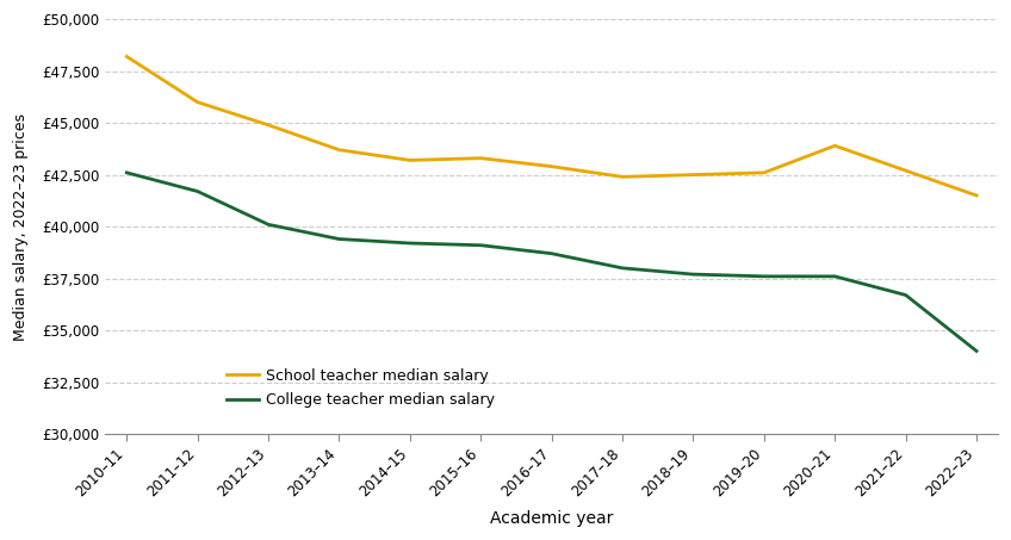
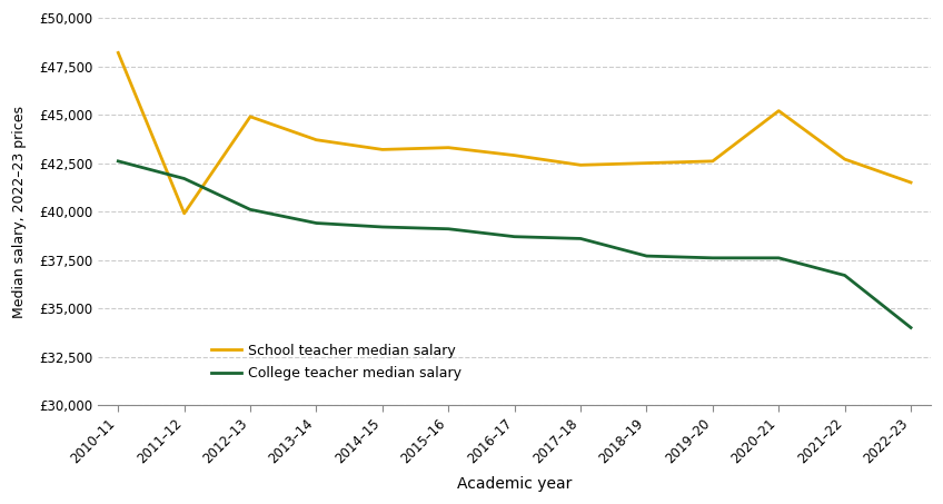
School teacher median salary/2011–12: £46,000 -> £39,900
College teacher median salary/2017–18: £38,000 -> £38,600
School teacher median salary/2020–21: £43,900 -> £45,200
